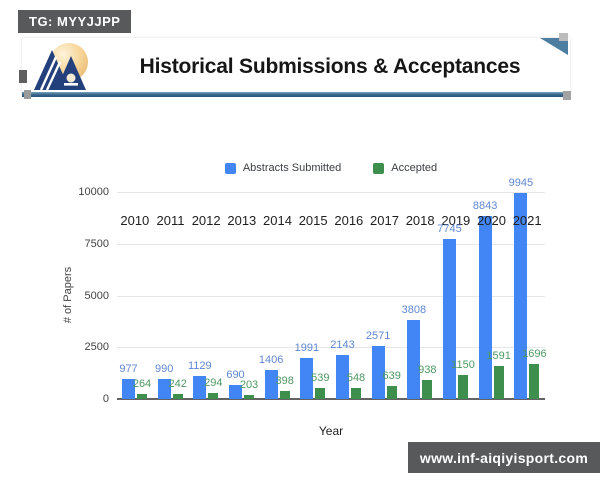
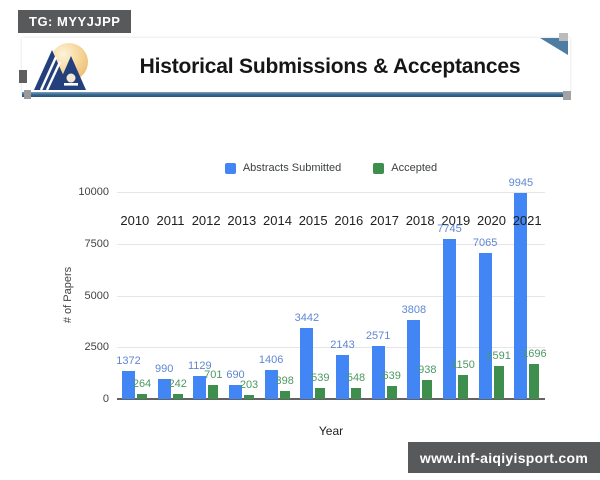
Abstracts Submitted/2010: 977 -> 1372
Accepted/2012: 294 -> 701
Abstracts Submitted/2015: 1991 -> 3442
Abstracts Submitted/2020: 8843 -> 7065
